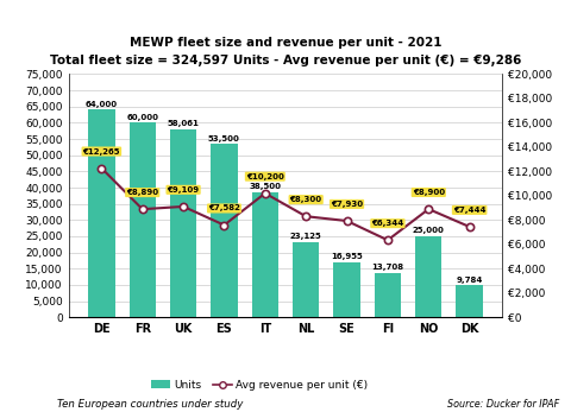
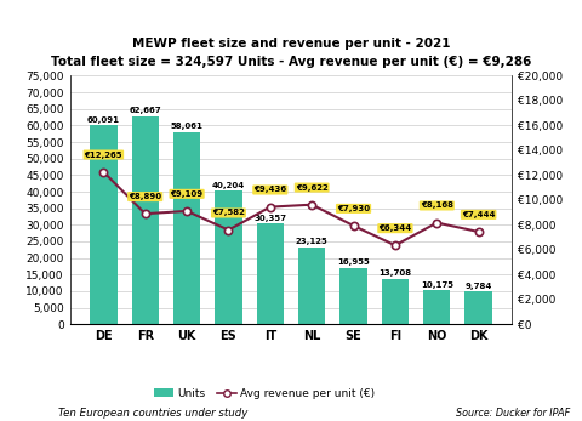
Units/DE: 64,000 -> 60,100
Units/FR: 60,000 -> 62,700
Units/ES: 53,500 -> 40,200
Units/IT: 38,500 -> 30,400
Avg revenue per unit (€)/IT: €10,200 -> €9,400
Avg revenue per unit (€)/NL: €8,300 -> €9,600
Units/NO: 25,000 -> 10,200
Avg revenue per unit (€)/NO: €8,900 -> €8,200
